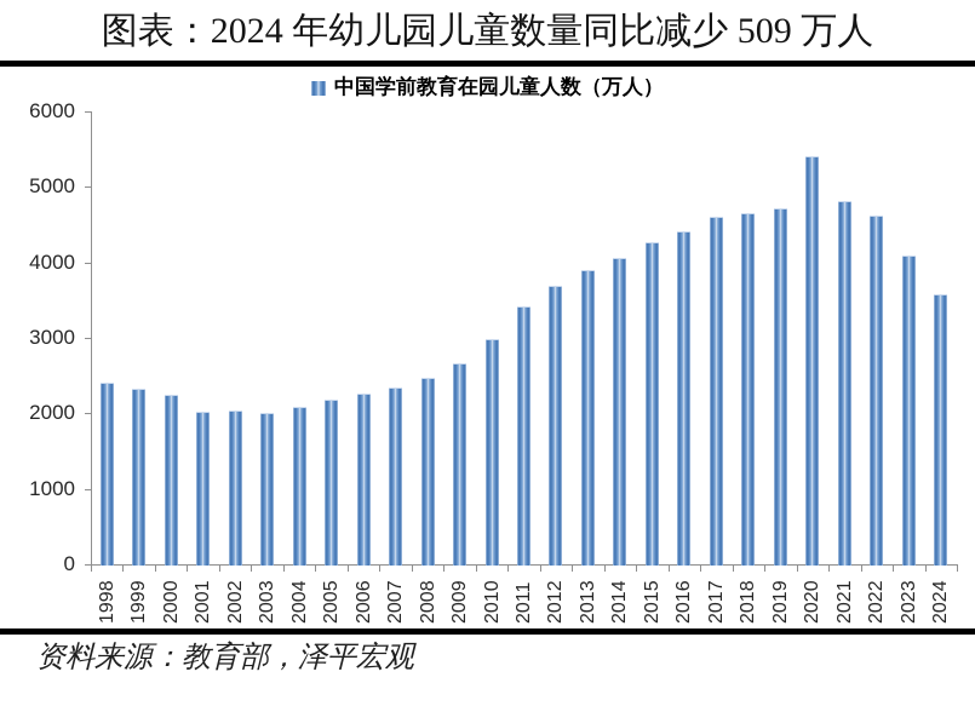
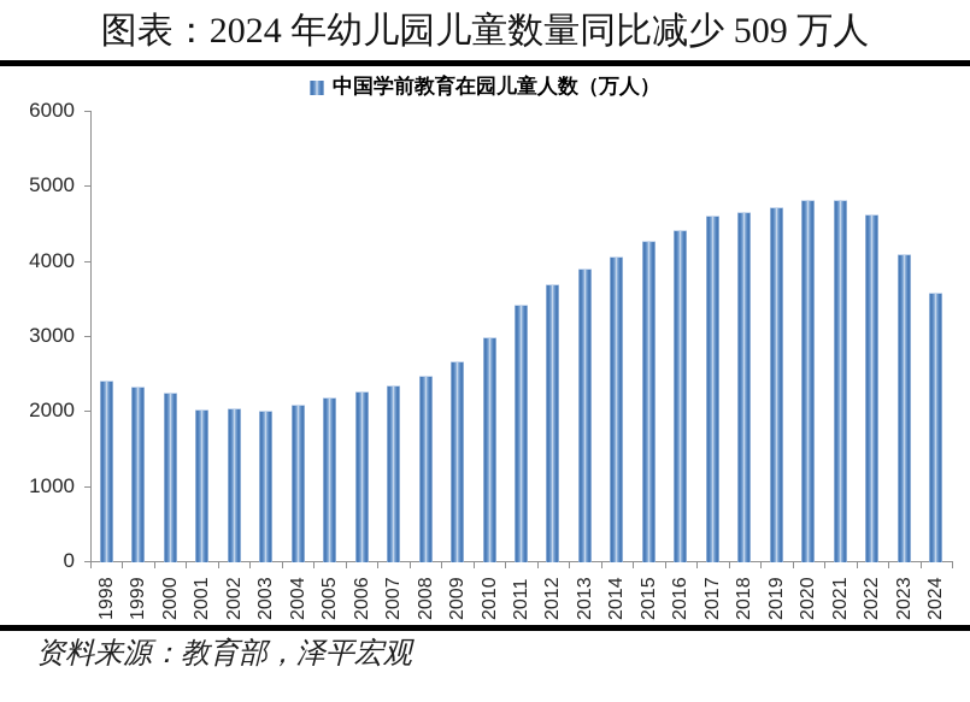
2020: 5400 -> 4800
